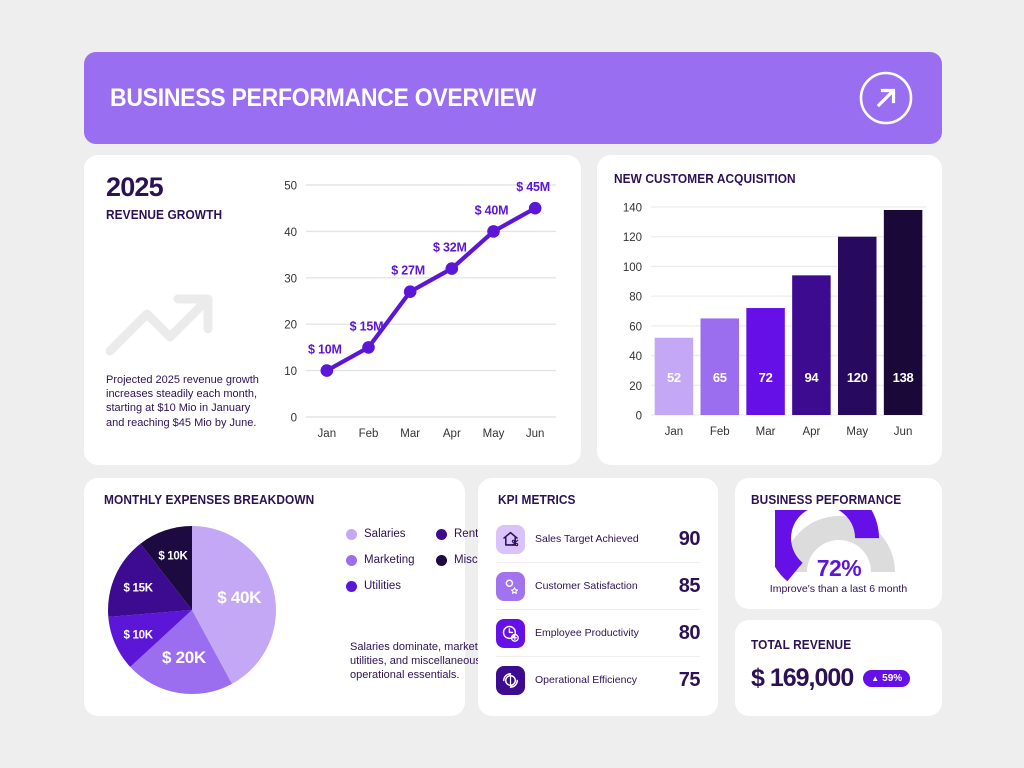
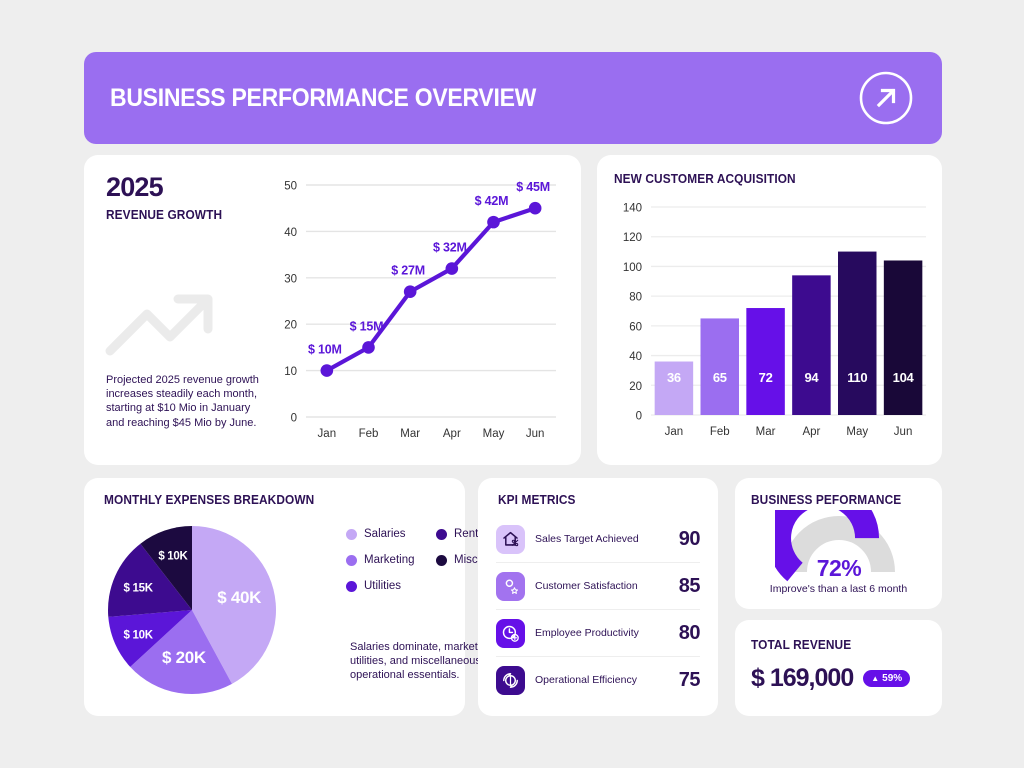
REVENUE GROWTH/May: 40M -> 42M
NEW CUSTOMER ACQUISITION/Jan: 52 -> 36
NEW CUSTOMER ACQUISITION/May: 120 -> 110
NEW CUSTOMER ACQUISITION/Jun: 138 -> 104
